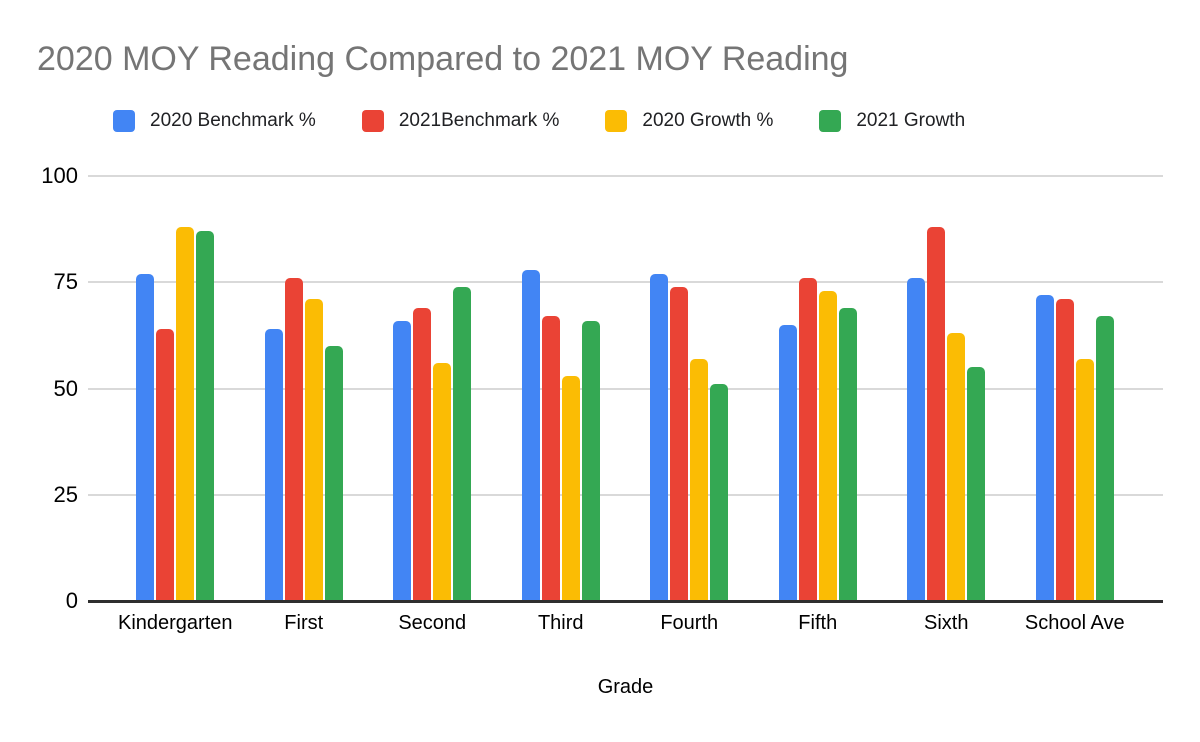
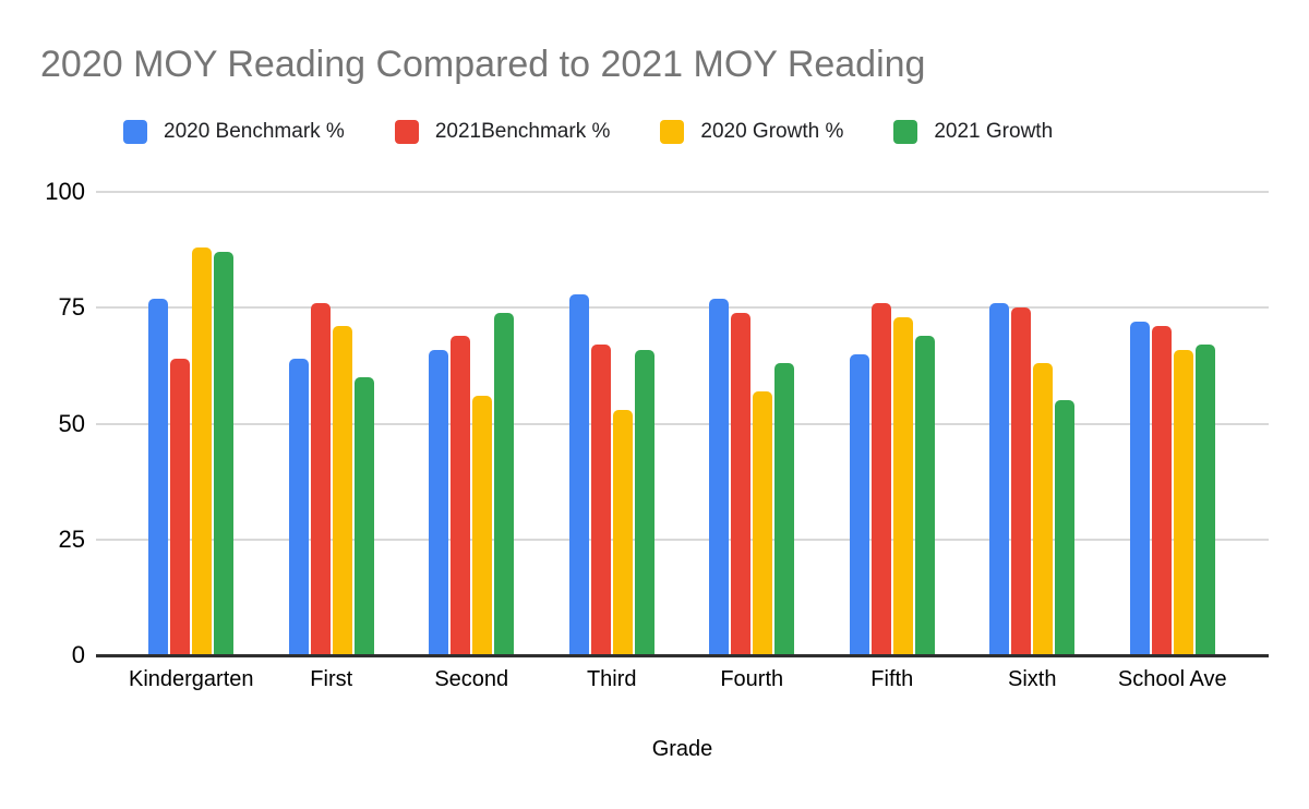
2021 Growth/Fourth: 51 -> 63
2021Benchmark %/Sixth: 88 -> 75
2020 Growth %/School Ave: 57 -> 66
